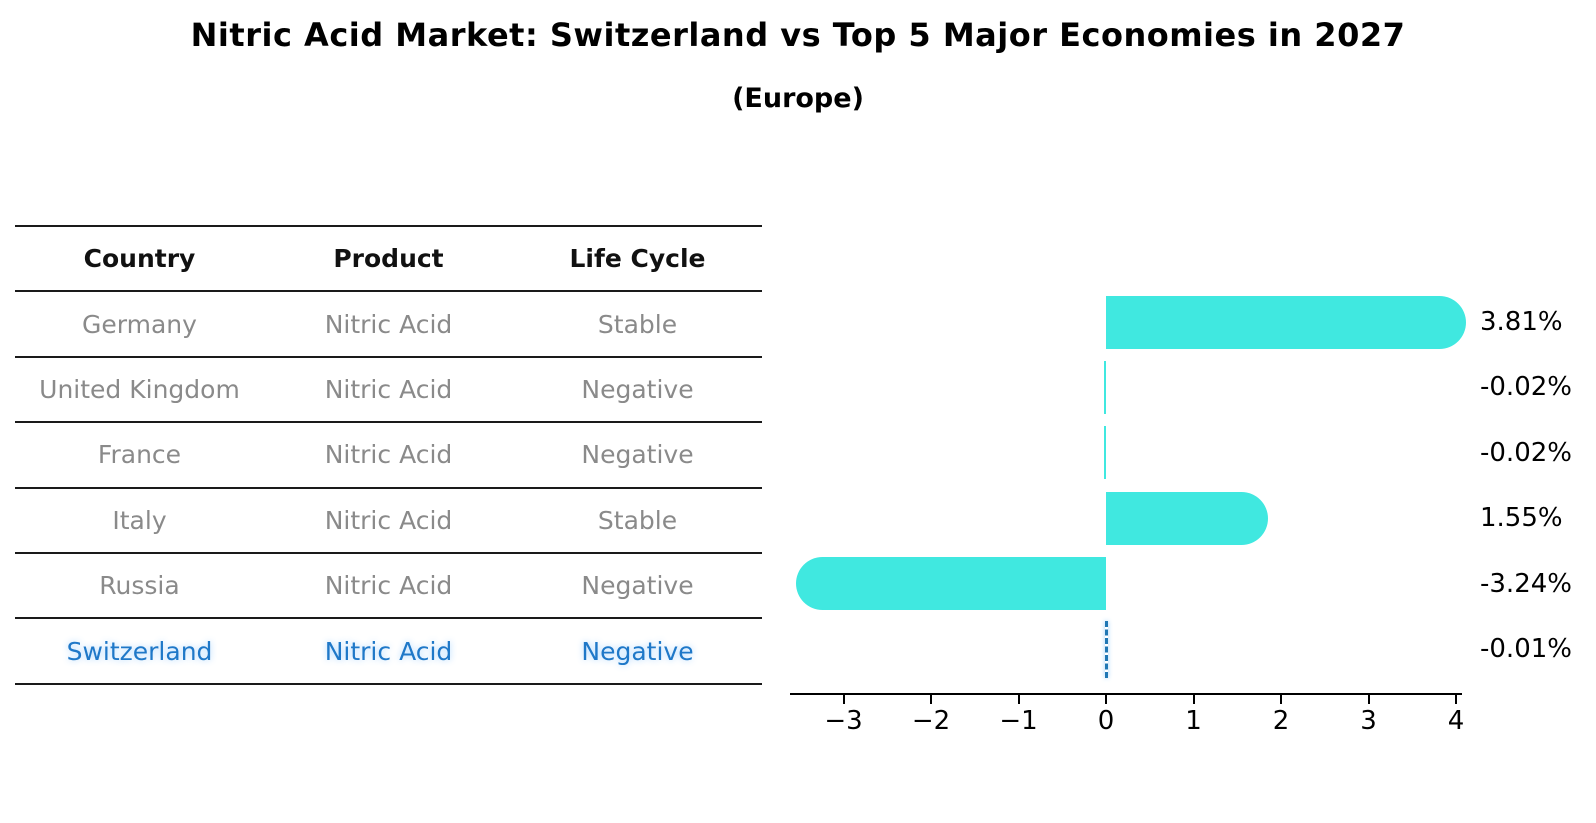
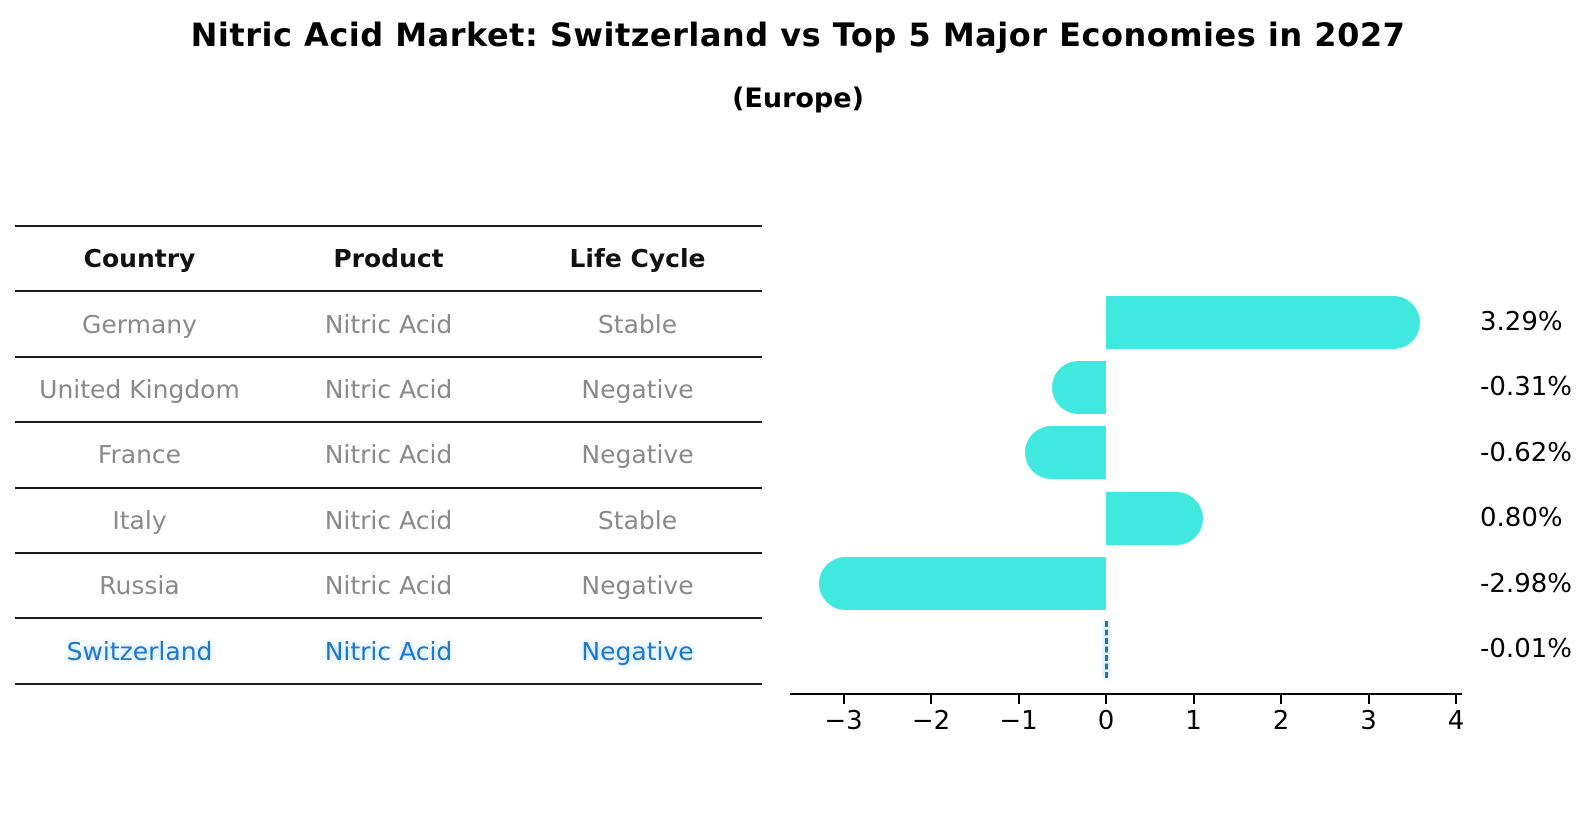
Germany: 3.81% -> 3.29%
United Kingdom: -0.02% -> -0.31%
France: -0.02% -> -0.62%
Italy: 1.55% -> 0.80%
Russia: -3.24% -> -2.98%
